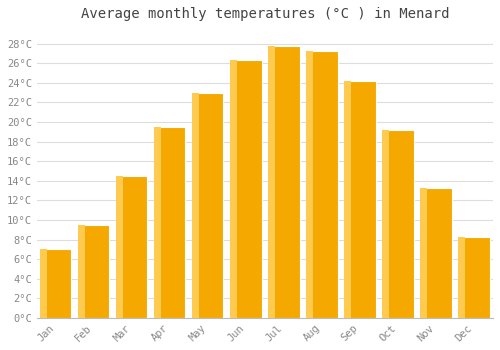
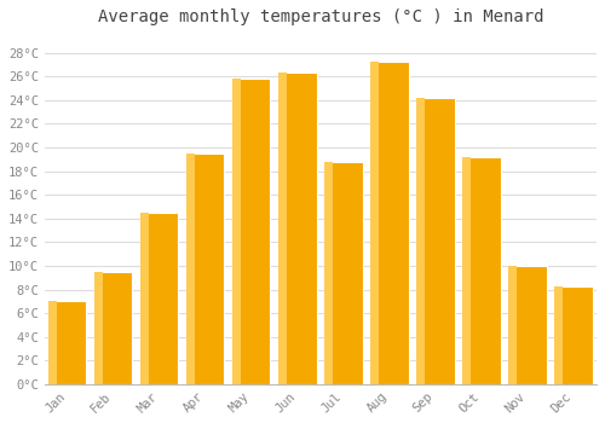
May: 23.0°C -> 25.8°C
Jul: 27.8°C -> 18.8°C
Nov: 13.3°C -> 10.0°C
